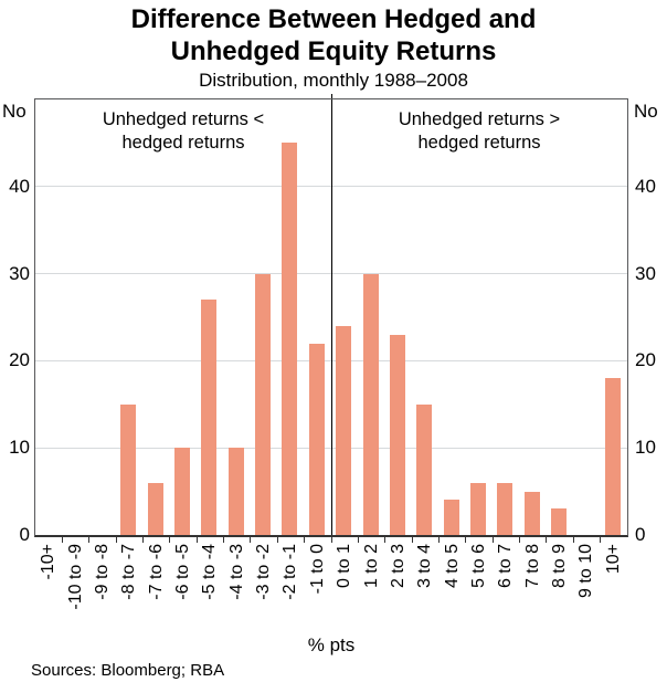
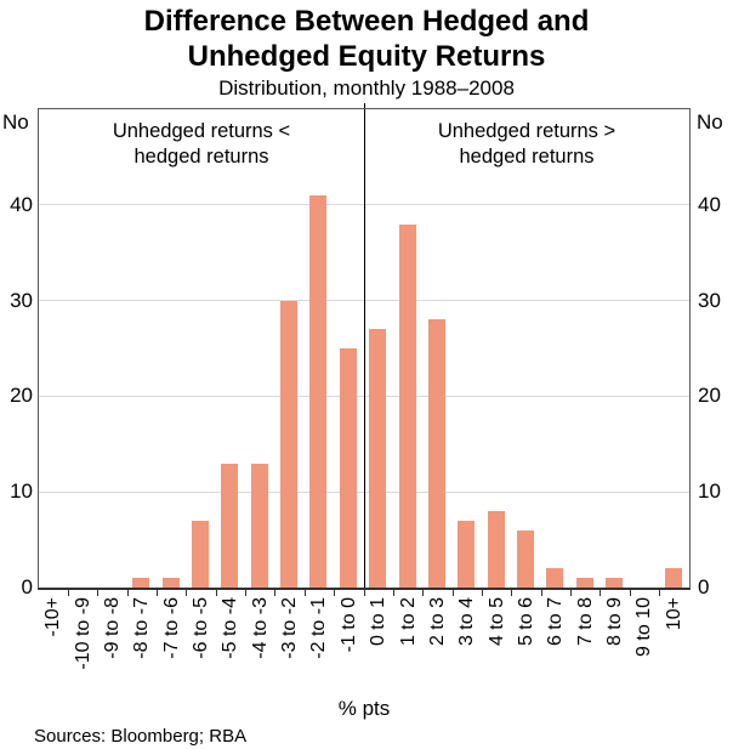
-8 to -7: 15 -> 1
-7 to -6: 6 -> 1
-6 to -5: 10 -> 7
-5 to -4: 27 -> 13
-4 to -3: 10 -> 13
-2 to -1: 45 -> 41
-1 to 0: 22 -> 25
0 to 1: 24 -> 27
1 to 2: 30 -> 38
2 to 3: 23 -> 28
3 to 4: 15 -> 7
4 to 5: 4 -> 8
6 to 7: 6 -> 2
7 to 8: 5 -> 1
8 to 9: 3 -> 1
10+: 18 -> 2
